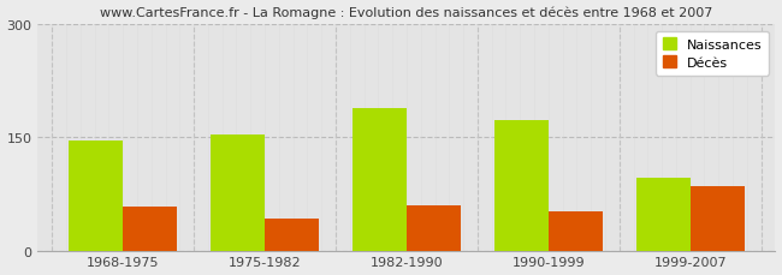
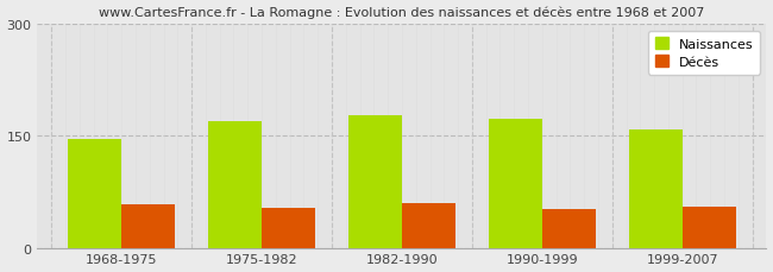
Naissances/1975-1982: 154 -> 170
Décès/1975-1982: 42 -> 54
Naissances/1982-1990: 188 -> 178
Naissances/1999-2007: 96 -> 158
Décès/1999-2007: 86 -> 55
